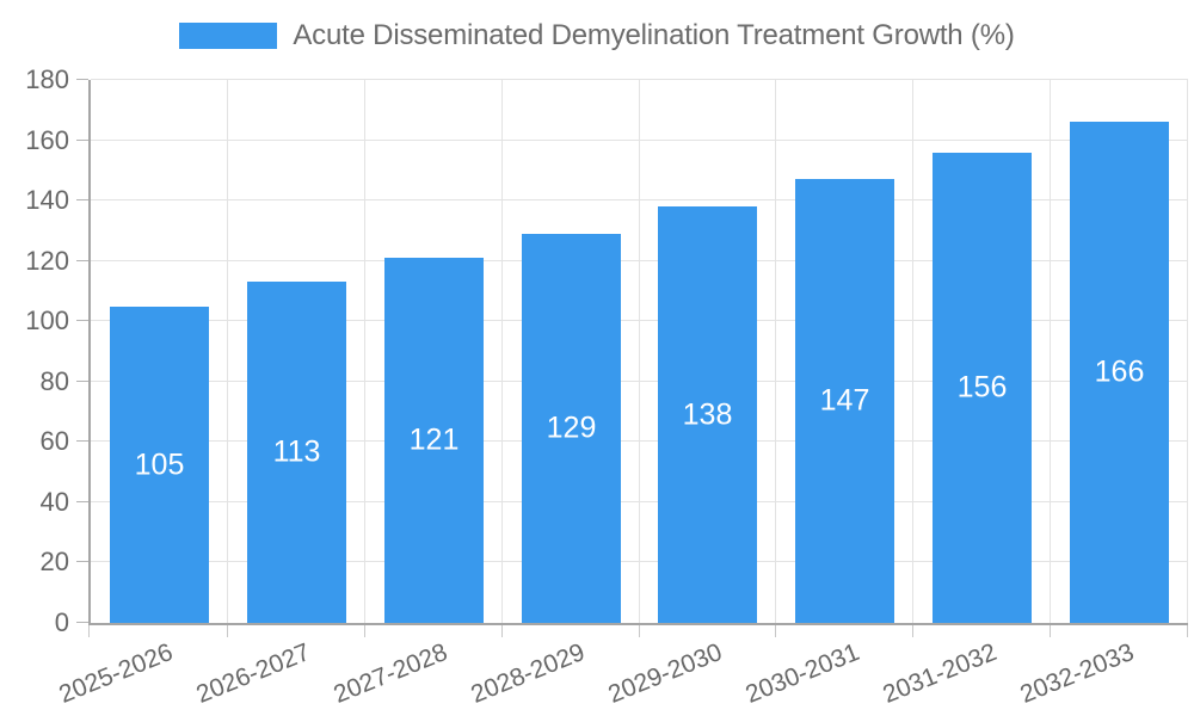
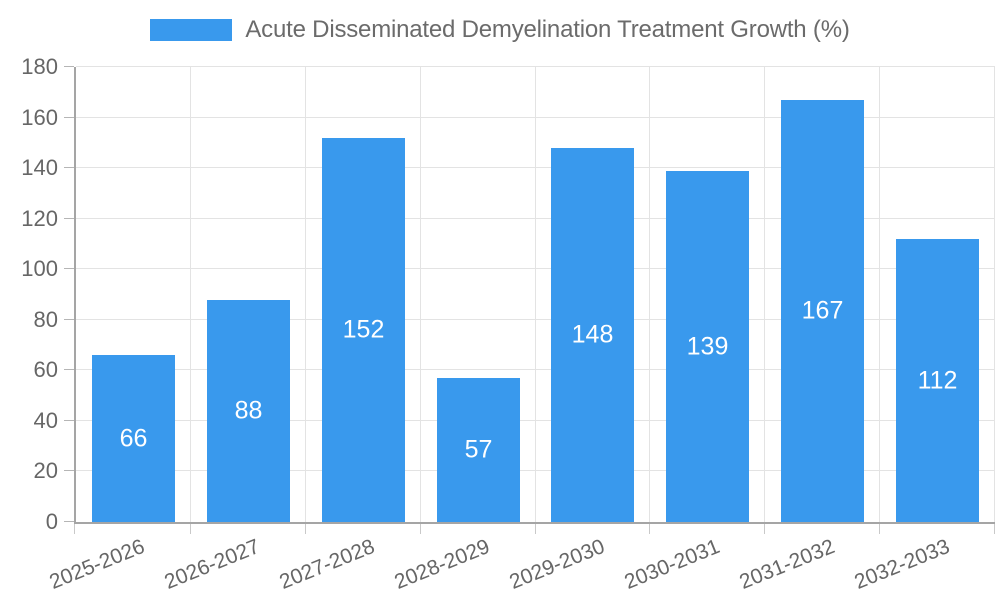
2025-2026: 105 -> 66
2026-2027: 113 -> 88
2027-2028: 121 -> 152
2028-2029: 129 -> 57
2029-2030: 138 -> 148
2030-2031: 147 -> 139
2031-2032: 156 -> 167
2032-2033: 166 -> 112
